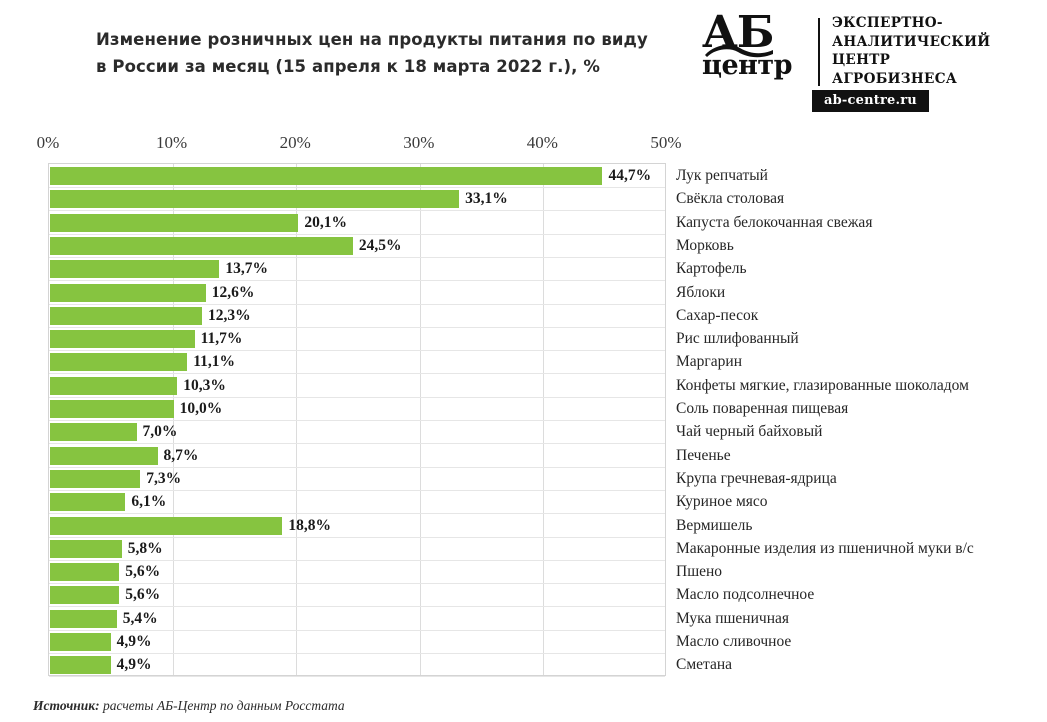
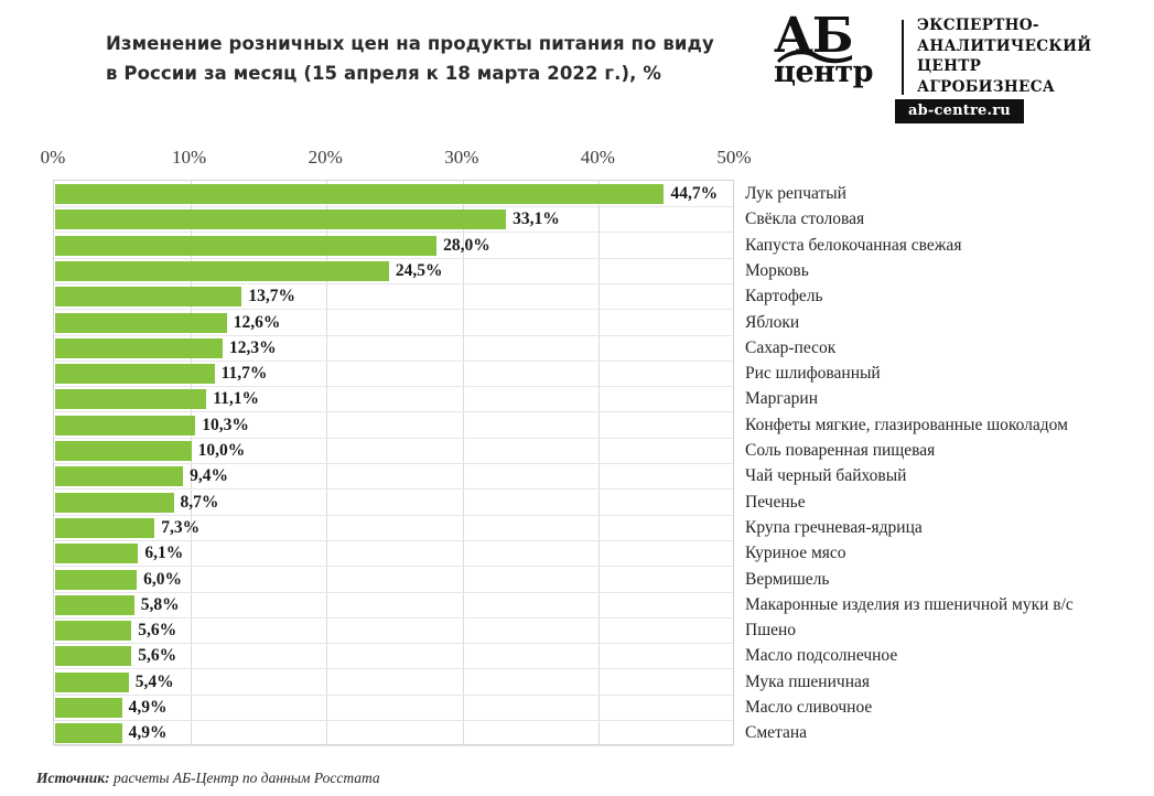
Капуста белокочанная свежая: 20,1% -> 28,0%
Чай черный байховый: 7,0% -> 9,4%
Вермишель: 18,8% -> 6,0%
